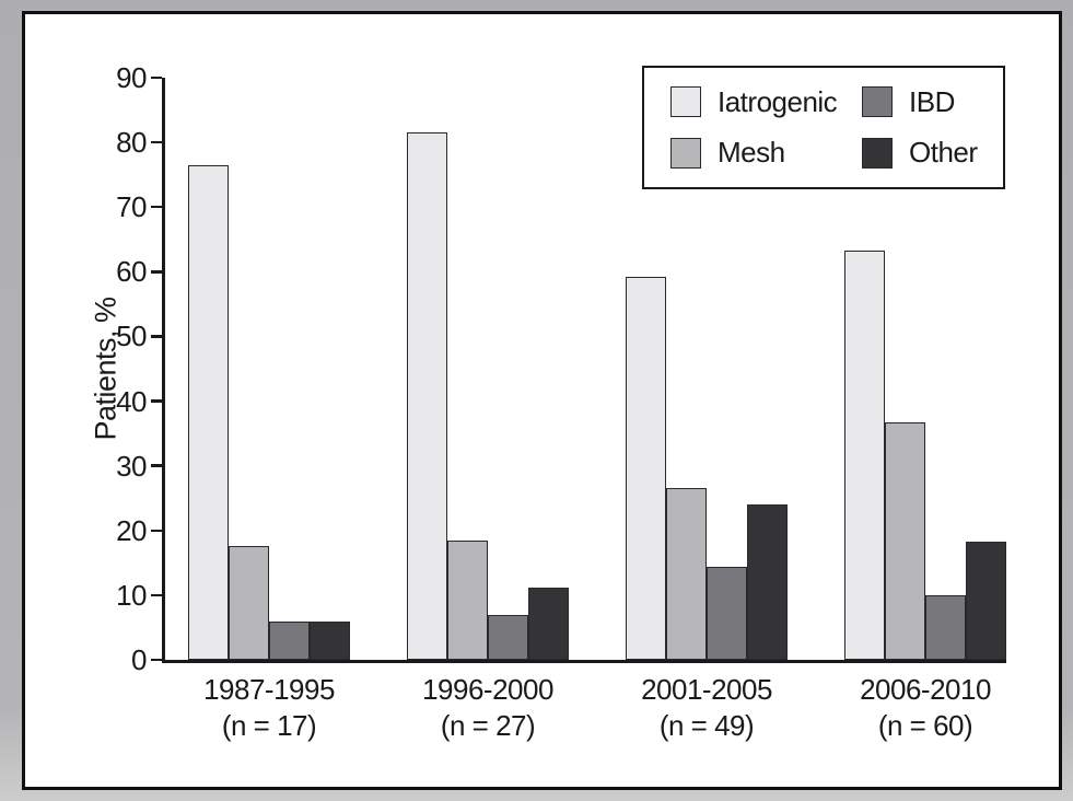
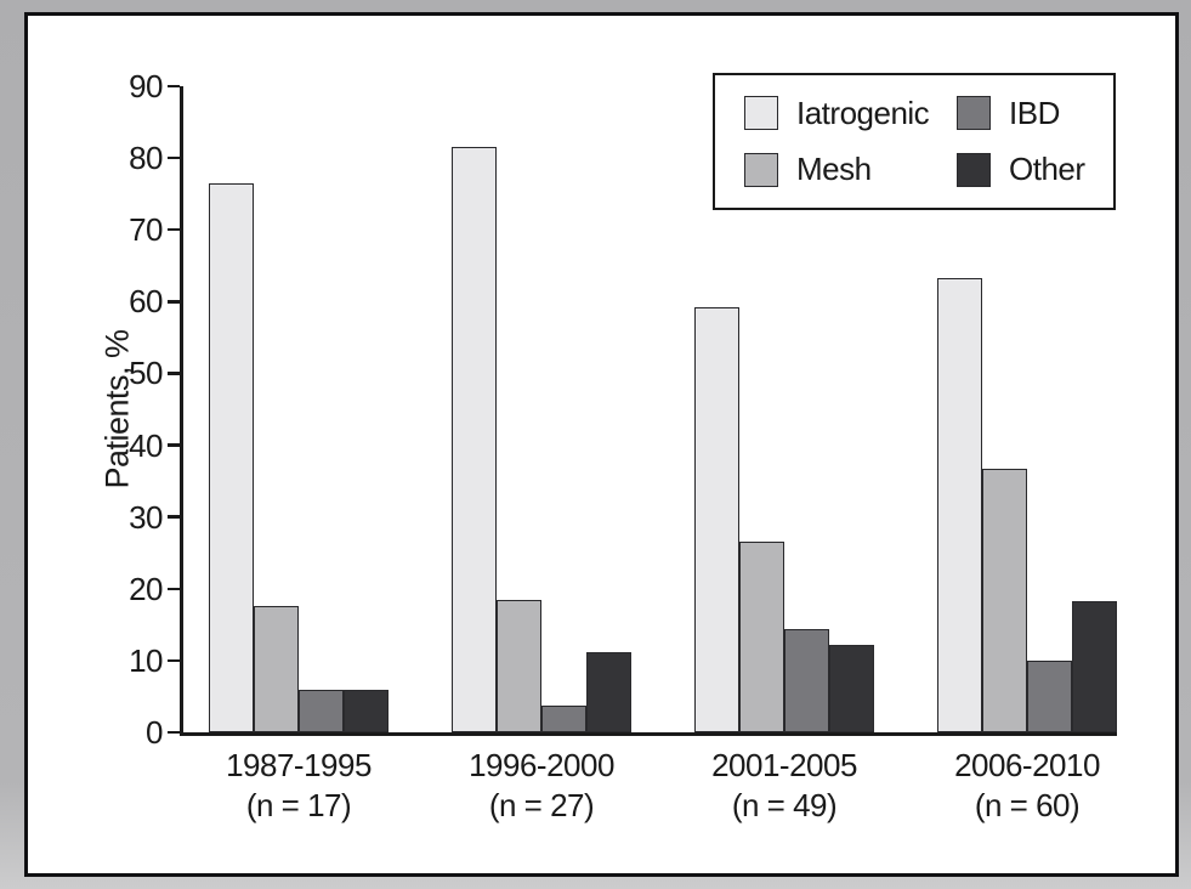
IBD/1996-2000: 7 -> 4
Other/2001-2005: 24 -> 12
